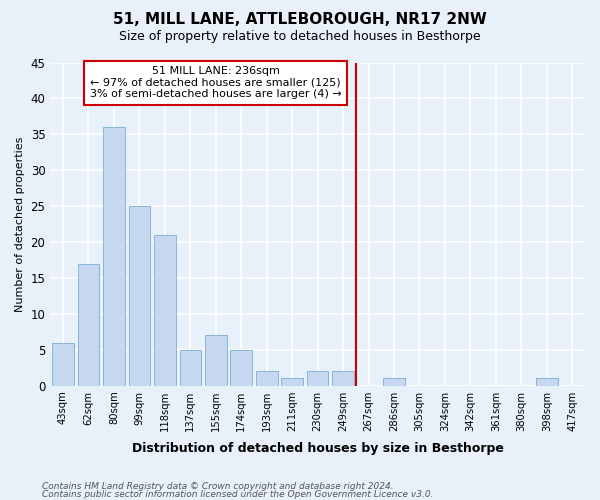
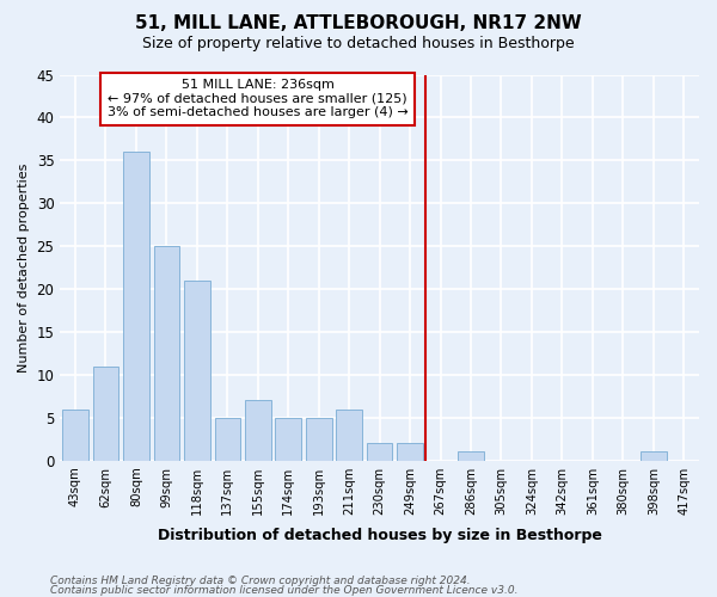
62sqm: 17 -> 11
193sqm: 2 -> 5
211sqm: 1 -> 6
